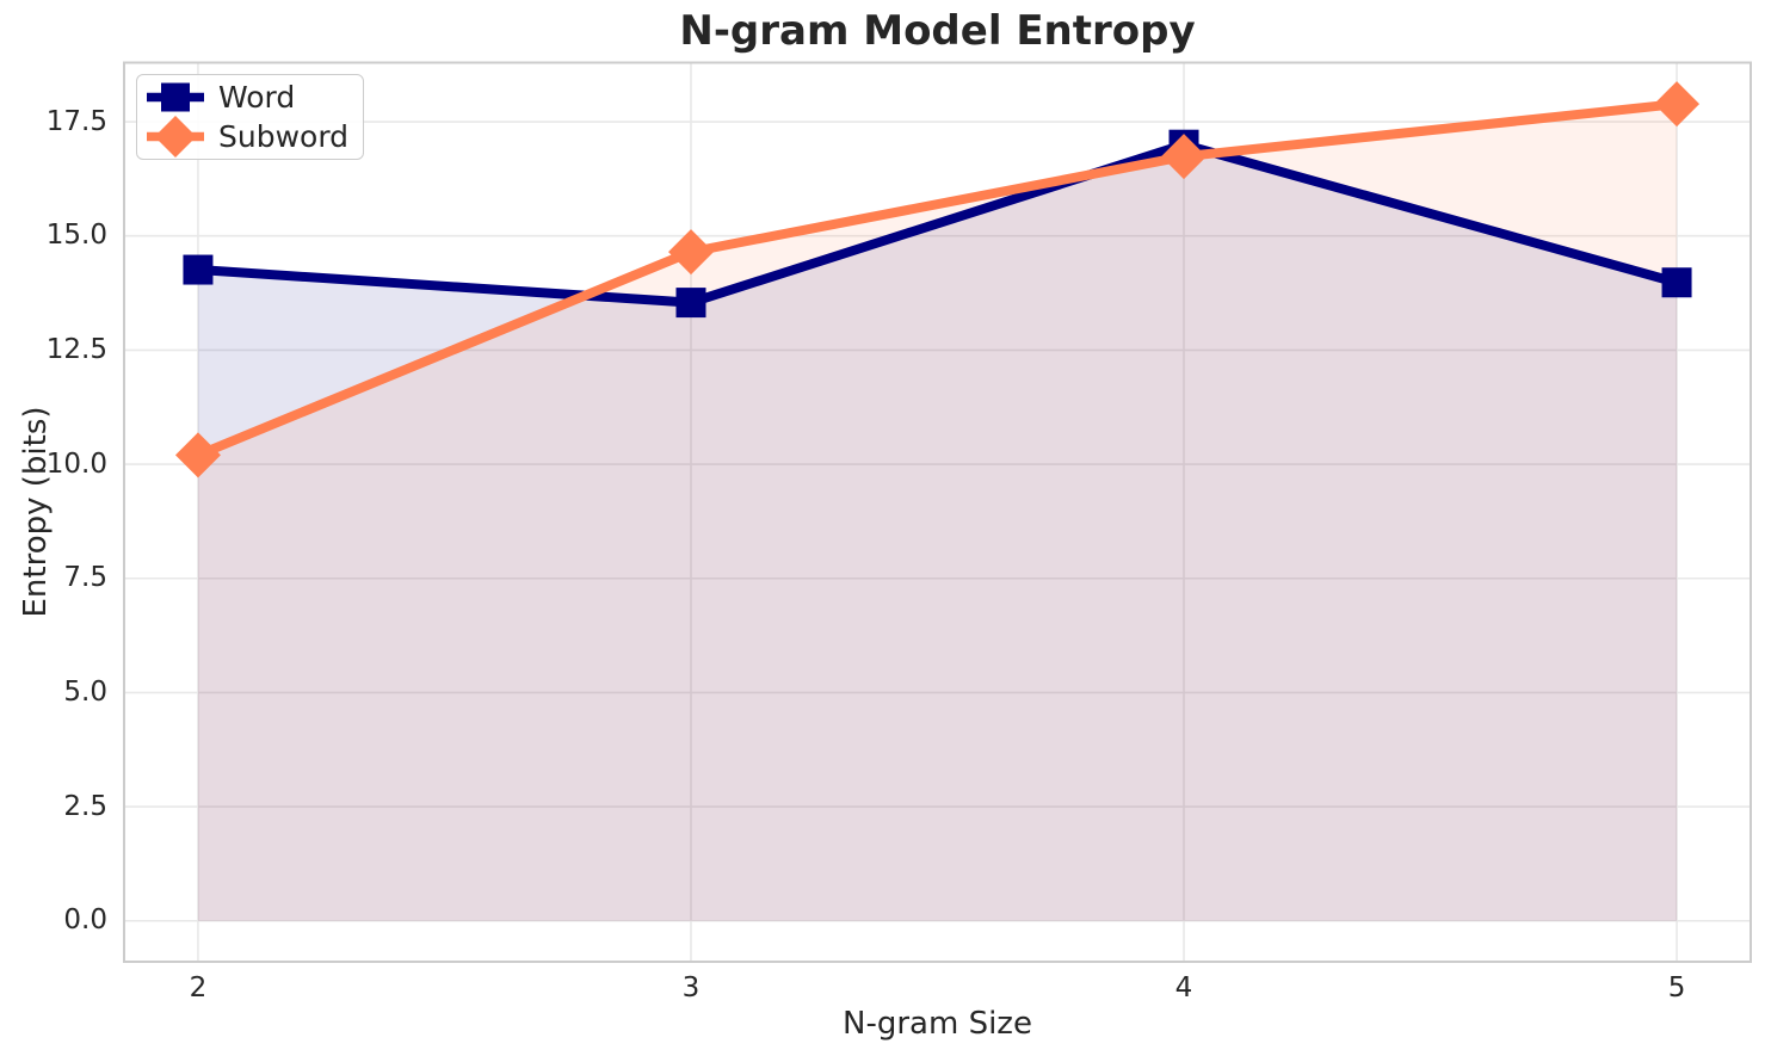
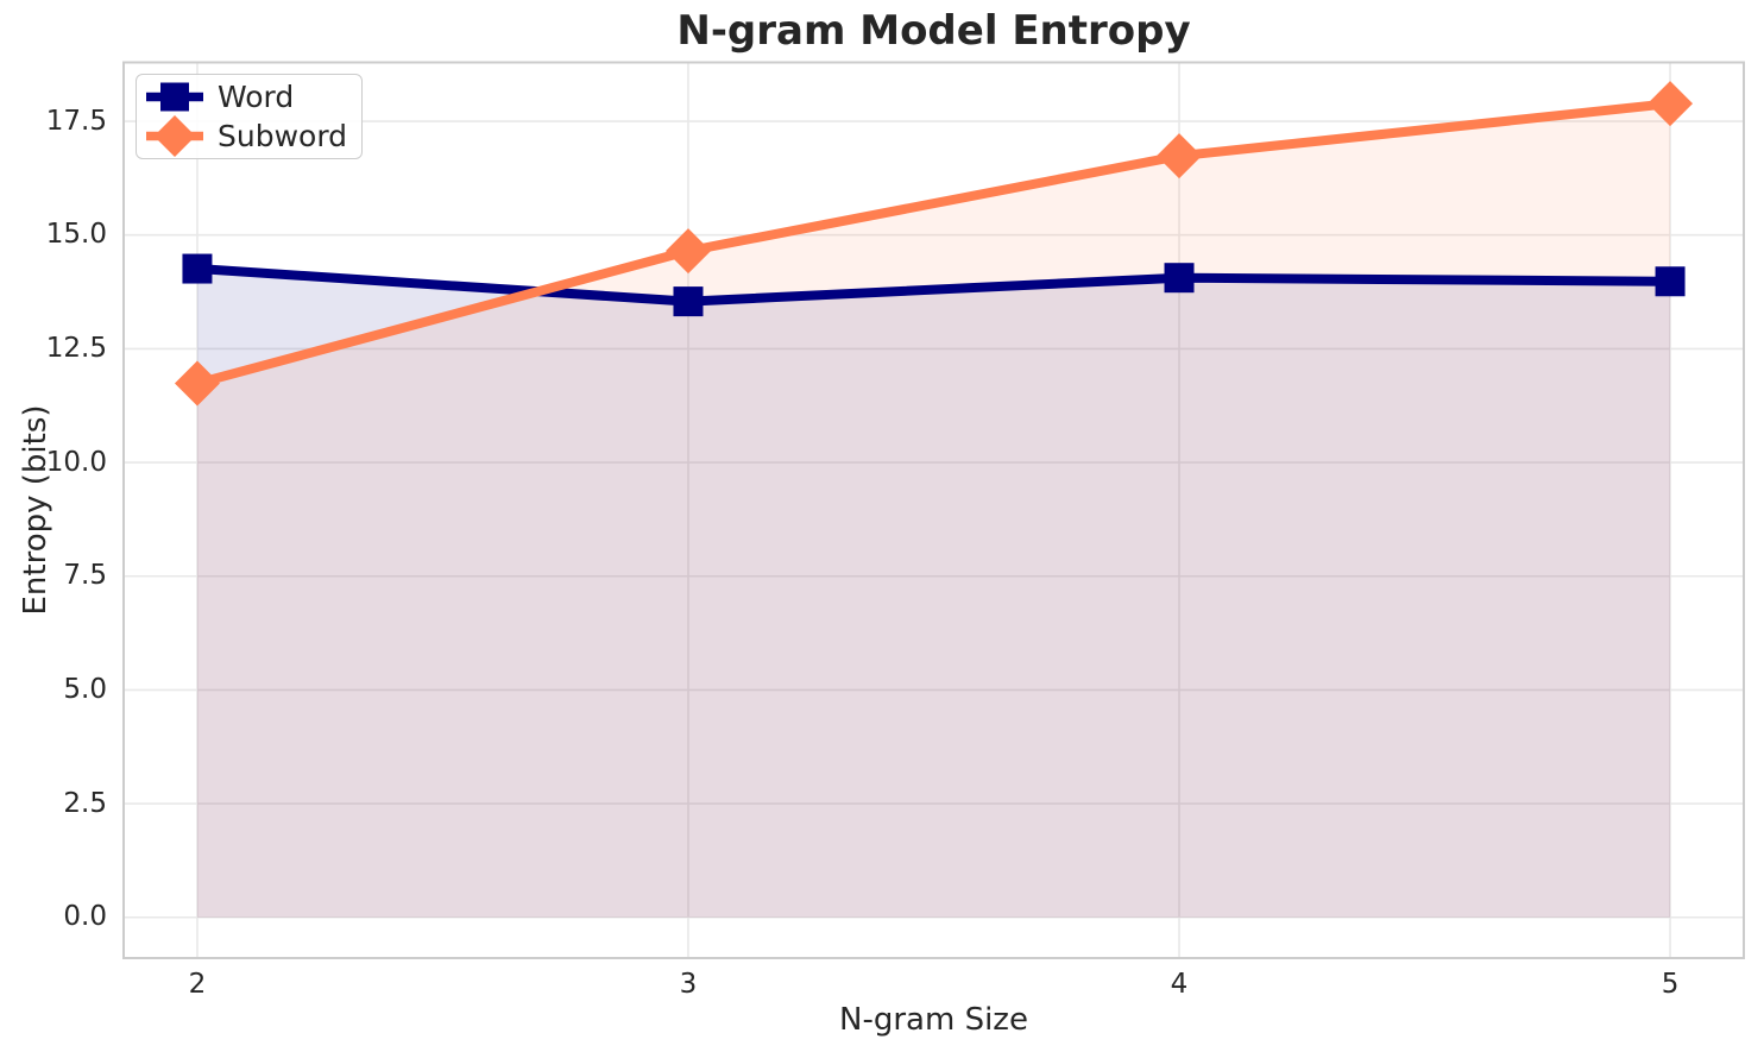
Subword/2: 10.2 -> 11.7
Word/4: 17.0 -> 14.1
